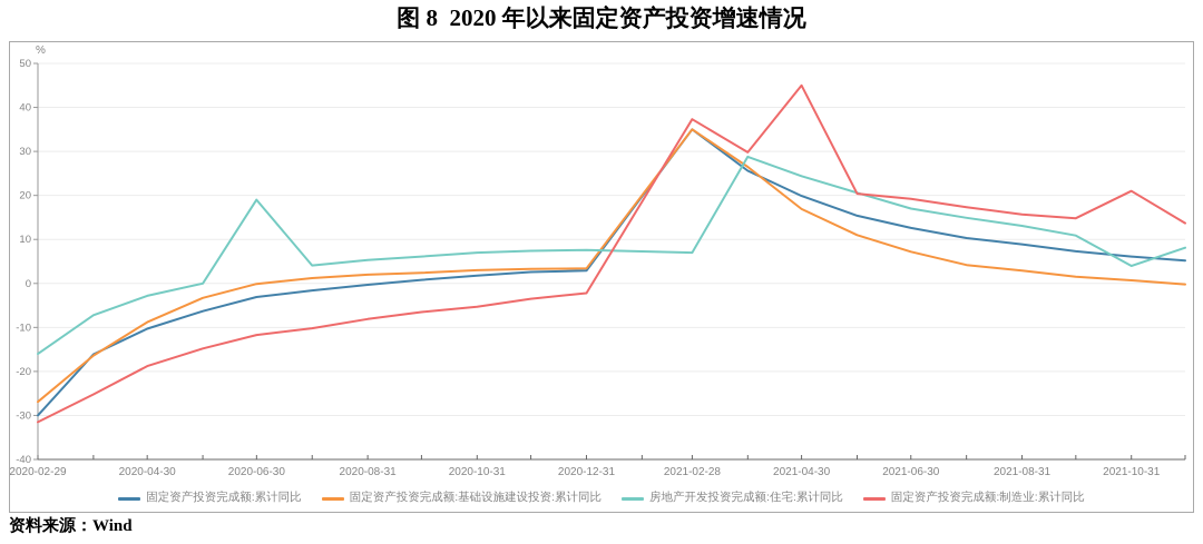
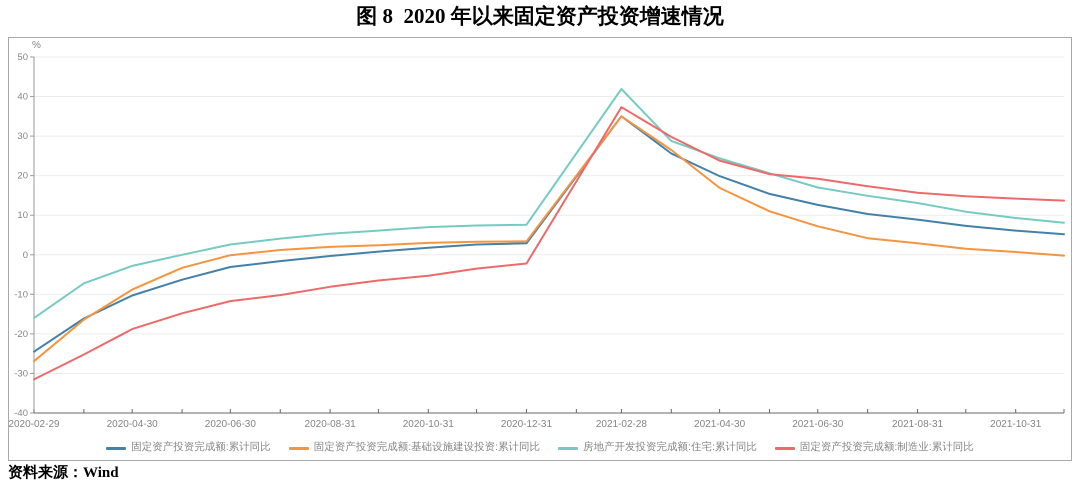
固定资产投资完成额:累计同比/2020-02-29: -30 -> -24
房地产开发投资完成额:住宅:累计同比/2020-06-30: 19 -> 3
房地产开发投资完成额:住宅:累计同比/2021-02-28: 7 -> 42
固定资产投资完成额:制造业:累计同比/2021-04-30: 45 -> 24
房地产开发投资完成额:住宅:累计同比/2021-10-31: 4 -> 9
固定资产投资完成额:制造业:累计同比/2021-10-31: 21 -> 14
